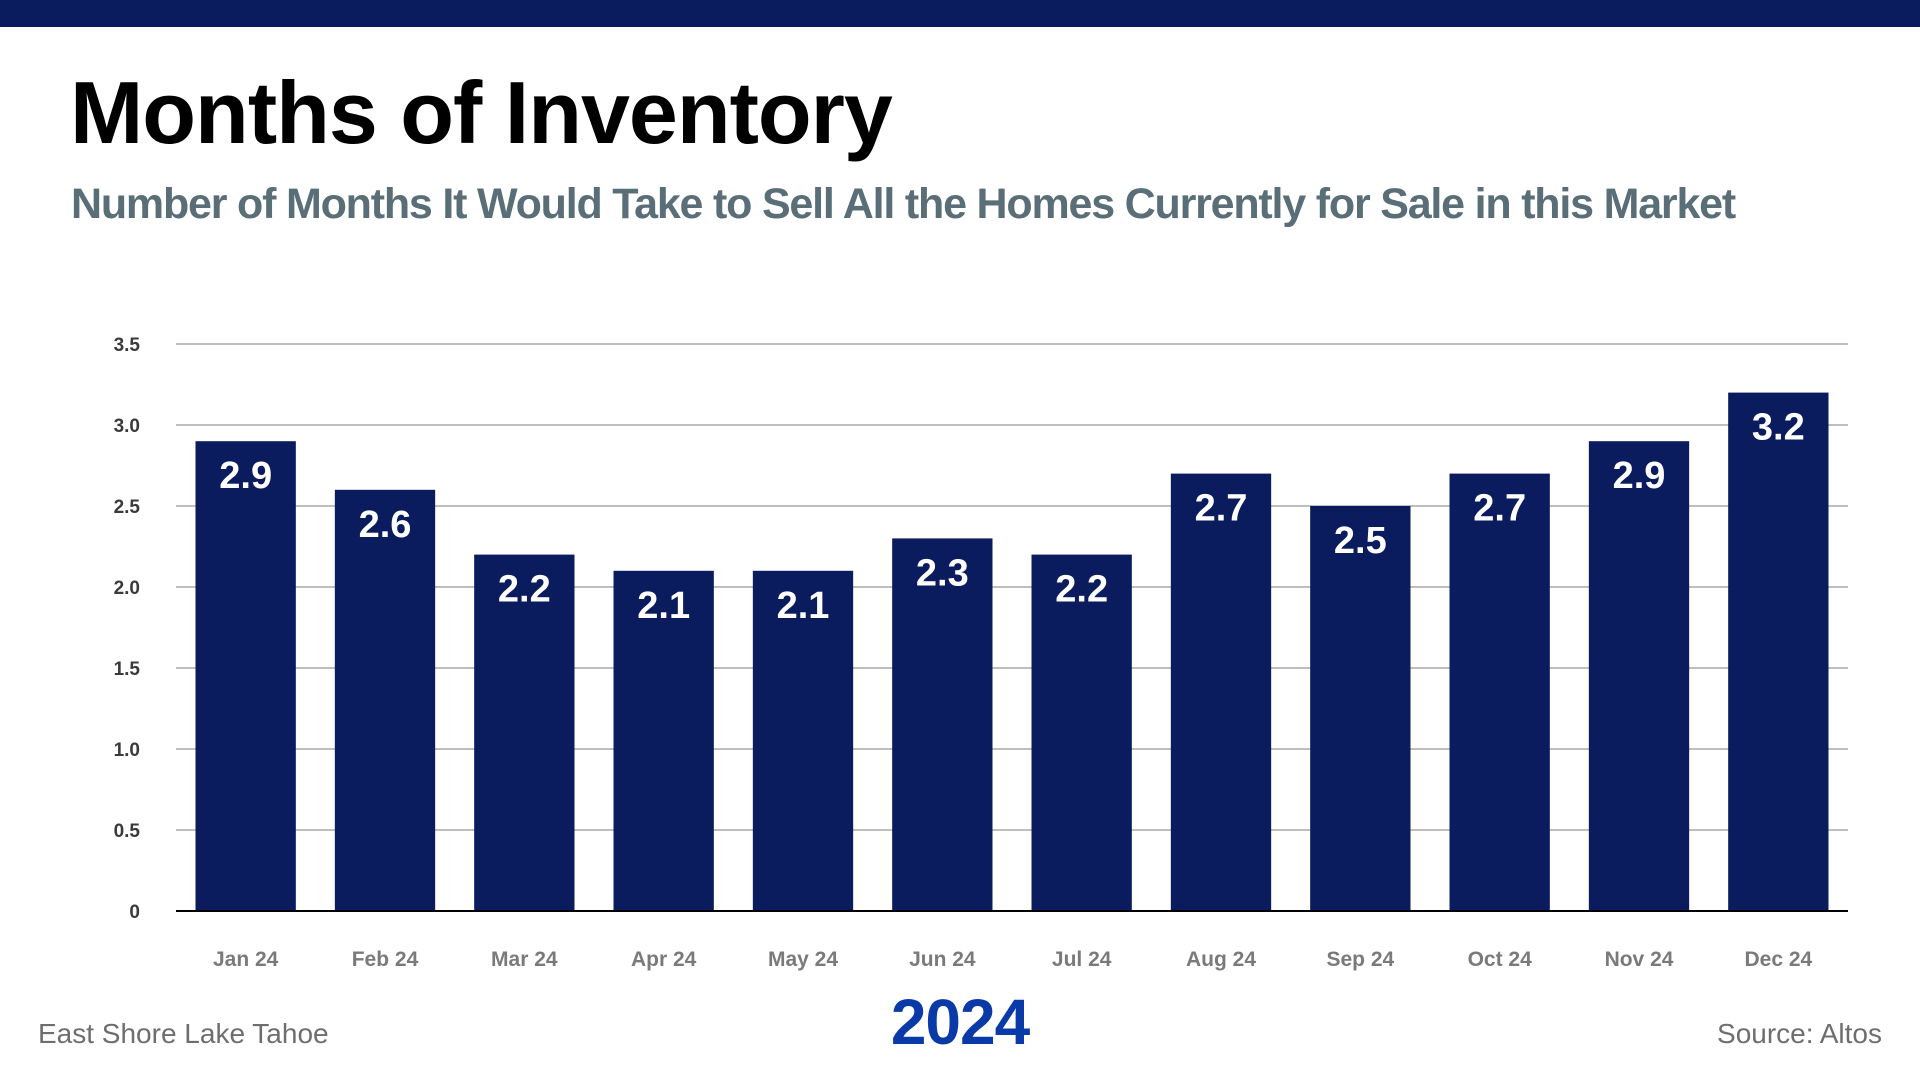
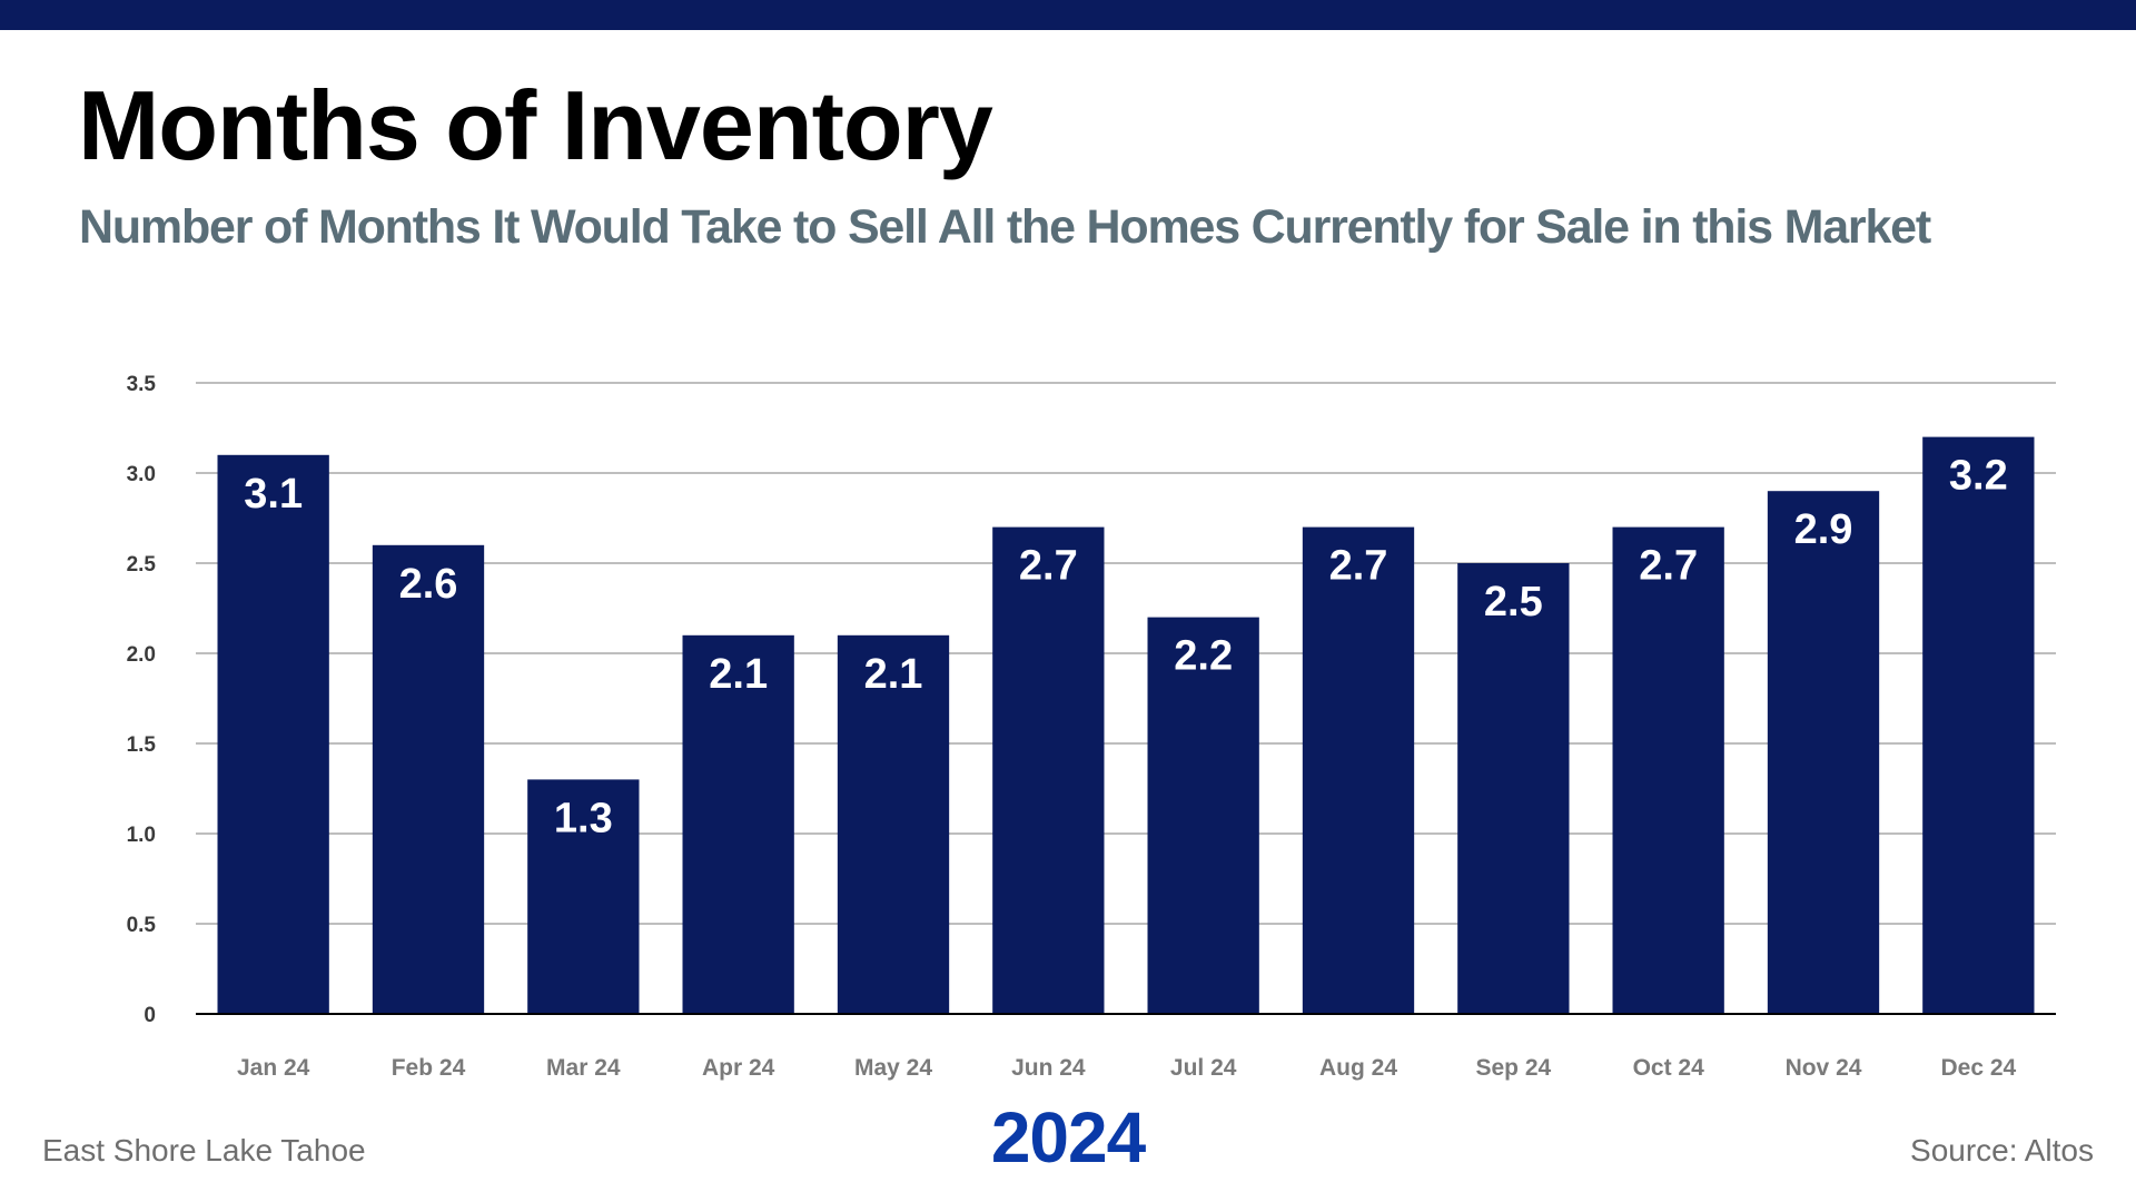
Jan 24: 2.9 -> 3.1
Mar 24: 2.2 -> 1.3
Jun 24: 2.3 -> 2.7
